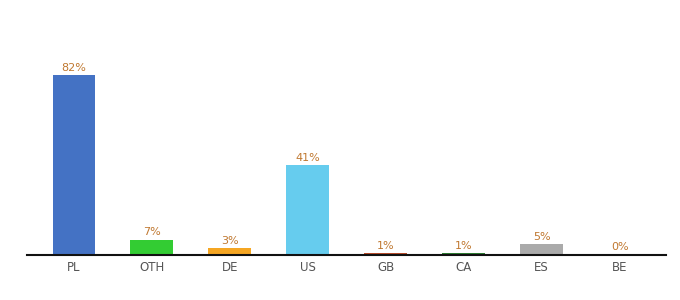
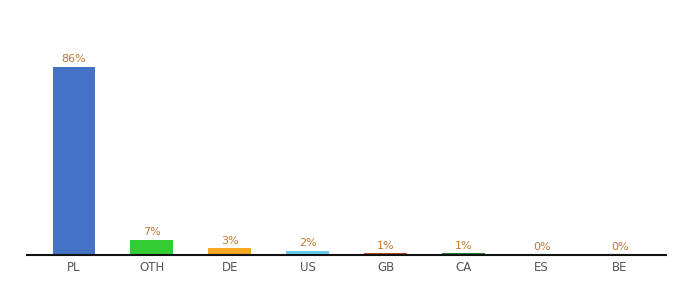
PL: 82% -> 86%
US: 41% -> 2%
ES: 5% -> 0%
